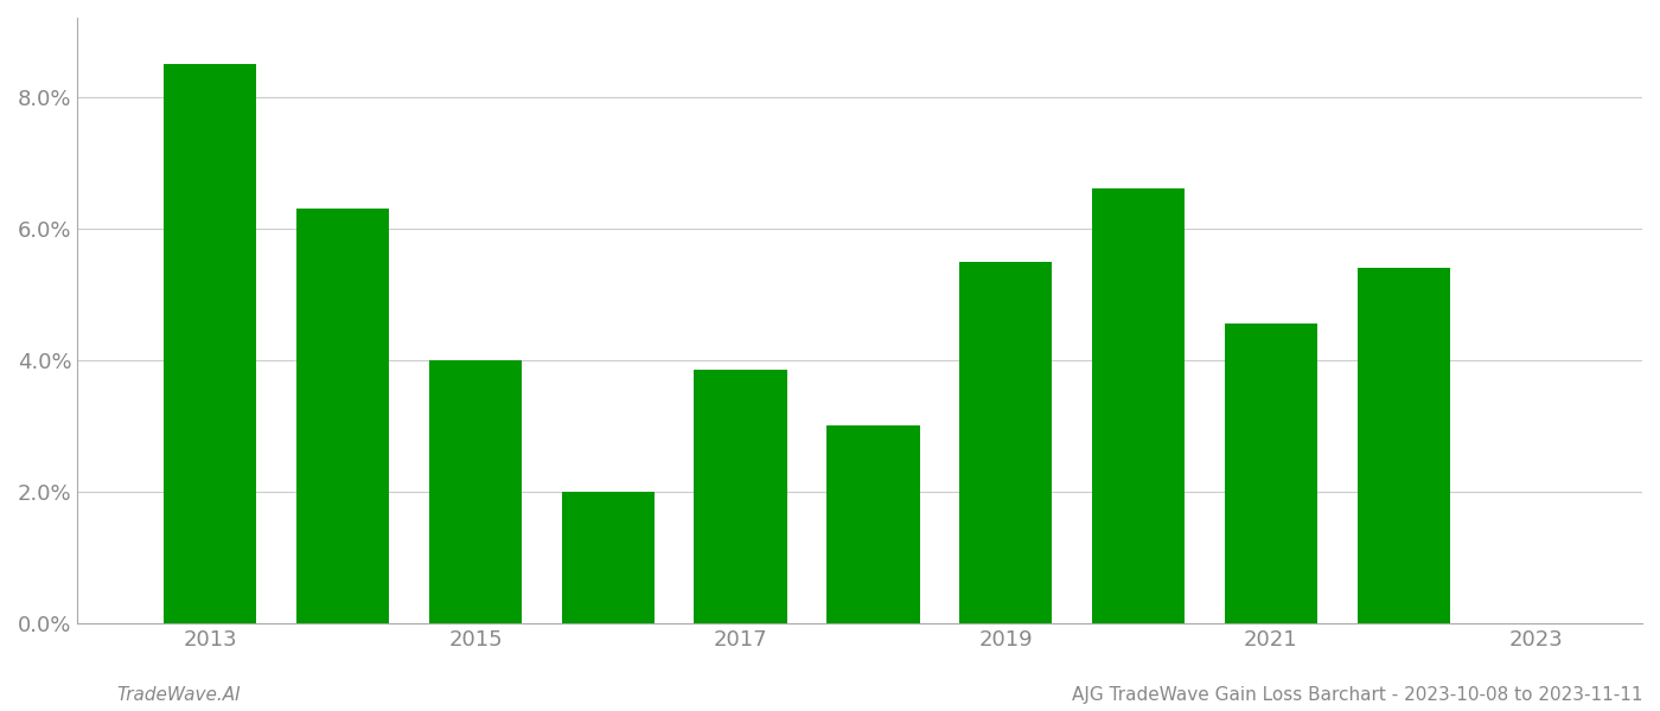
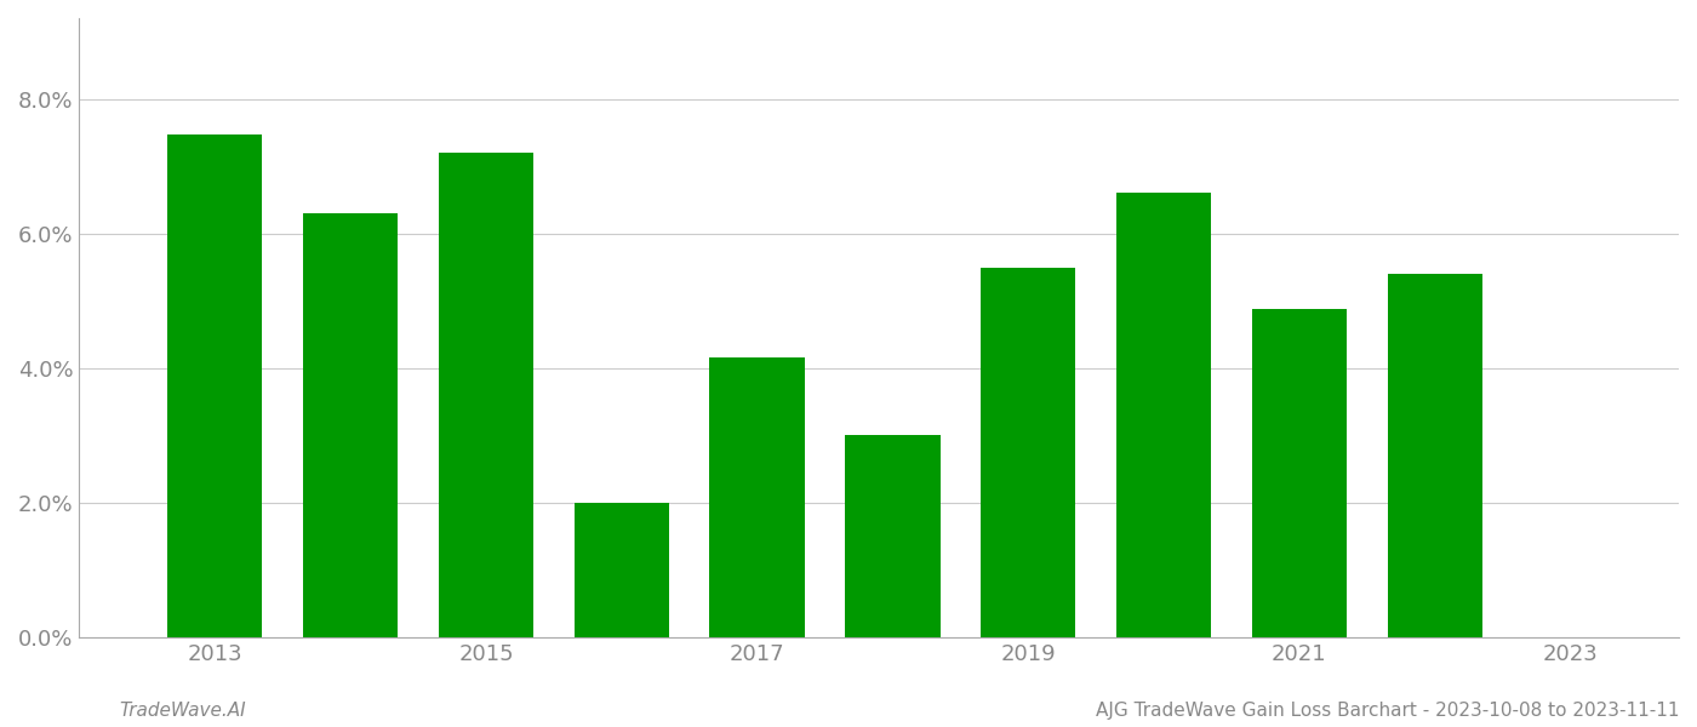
2013: 8.50% -> 7.48%
2015: 4.00% -> 7.20%
2017: 3.85% -> 4.16%
2021: 4.55% -> 4.88%
